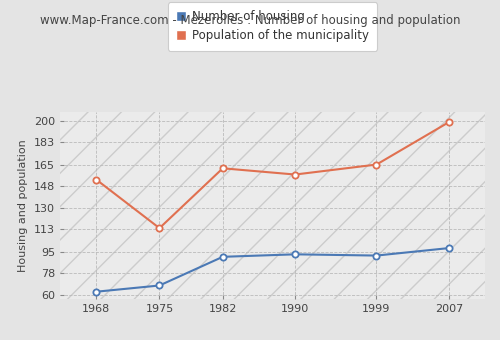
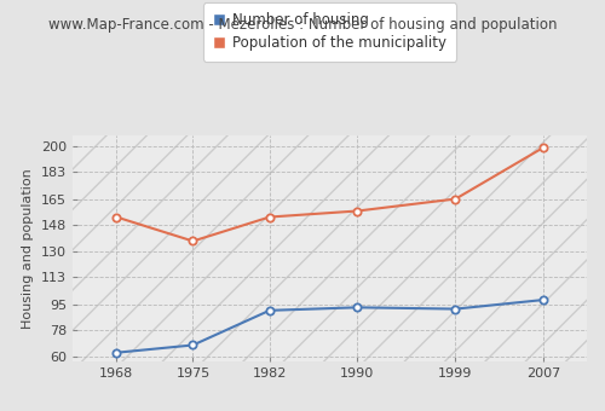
Population of the municipality/1975: 114 -> 137
Population of the municipality/1982: 162 -> 153
